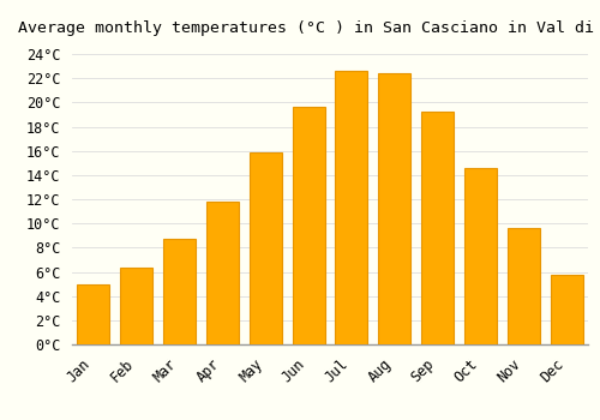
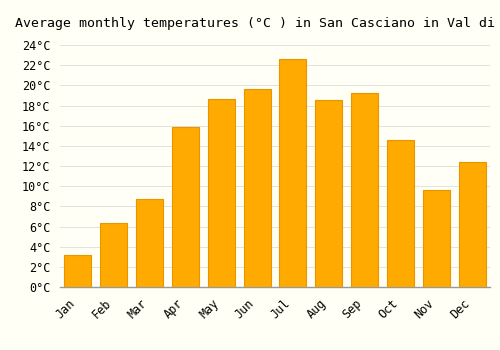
Jan: 5.0°C -> 3.2°C
Apr: 11.8°C -> 15.9°C
May: 15.9°C -> 18.7°C
Aug: 22.4°C -> 18.6°C
Dec: 5.8°C -> 12.4°C
